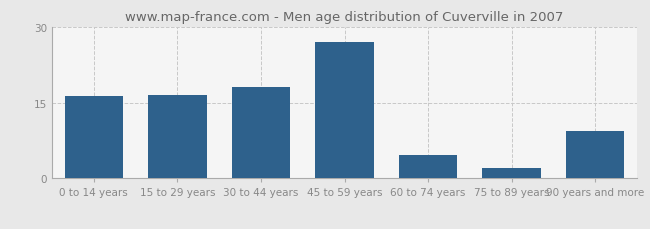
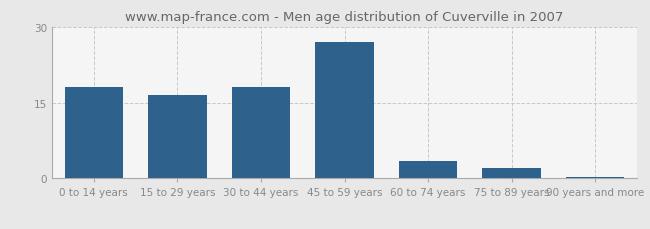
0 to 14 years: 16.2 -> 18.0
60 to 74 years: 4.6 -> 3.5
90 years and more: 9.4 -> 0.2
